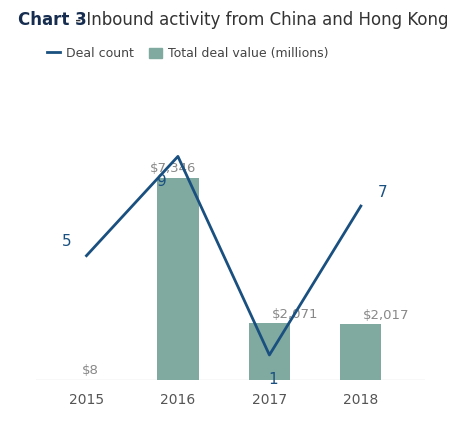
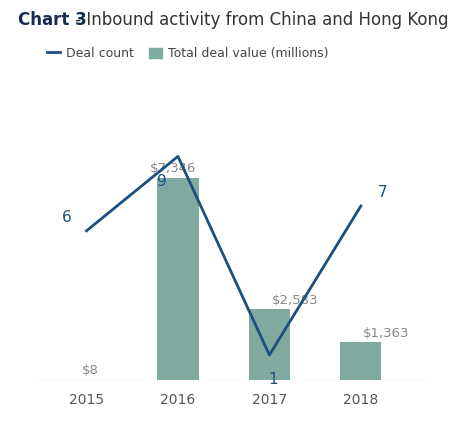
Deal count/2015: 5 -> 6
Total deal value (millions)/2017: $2,071 -> $2,583
Total deal value (millions)/2018: $2,017 -> $1,363
